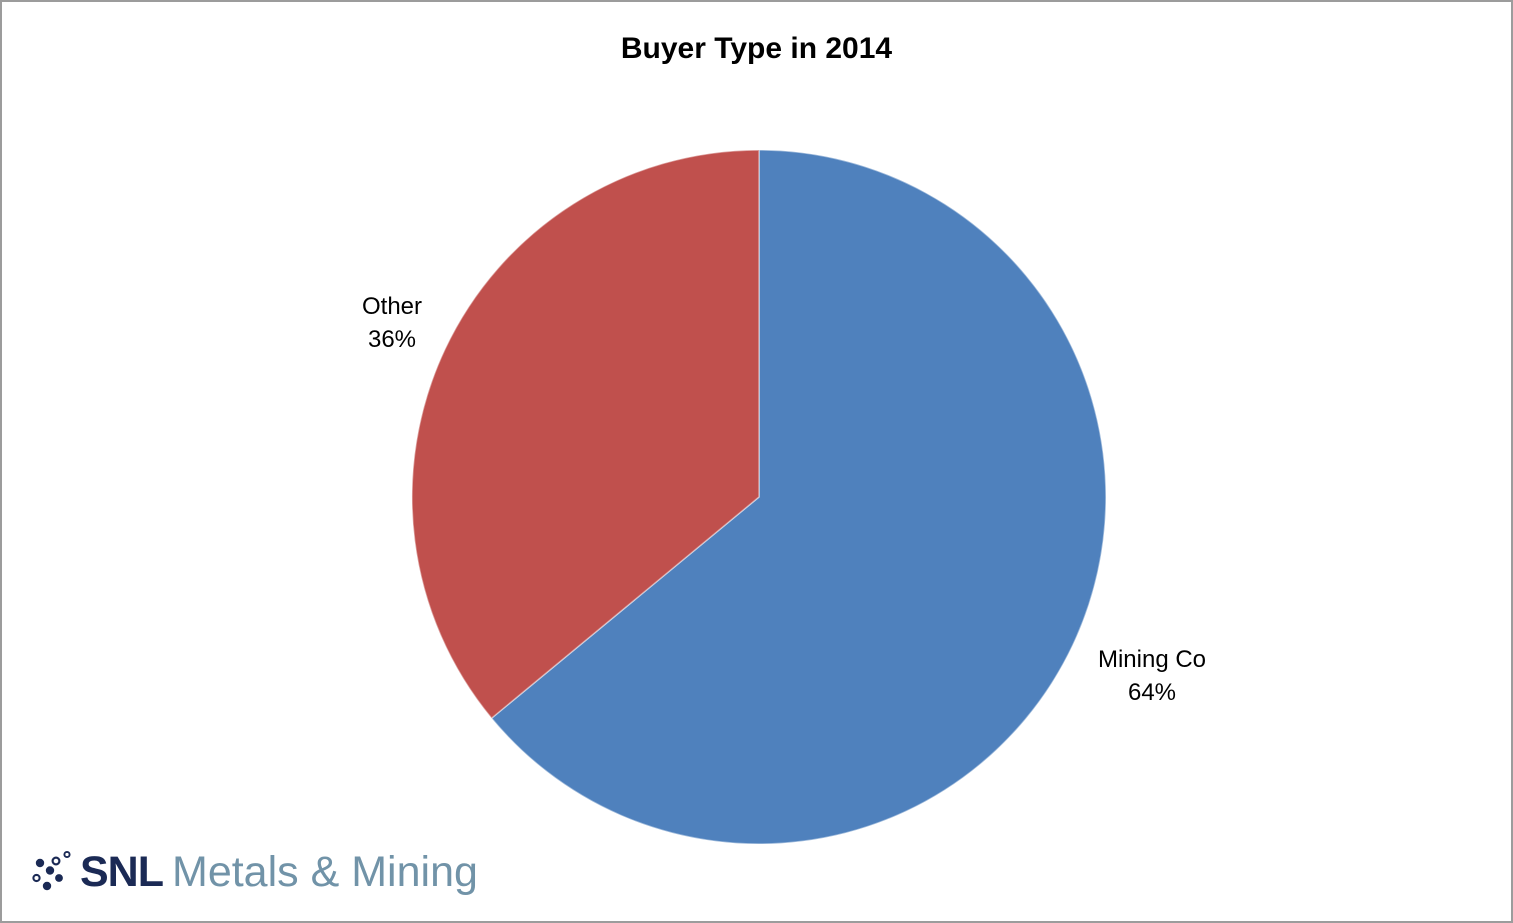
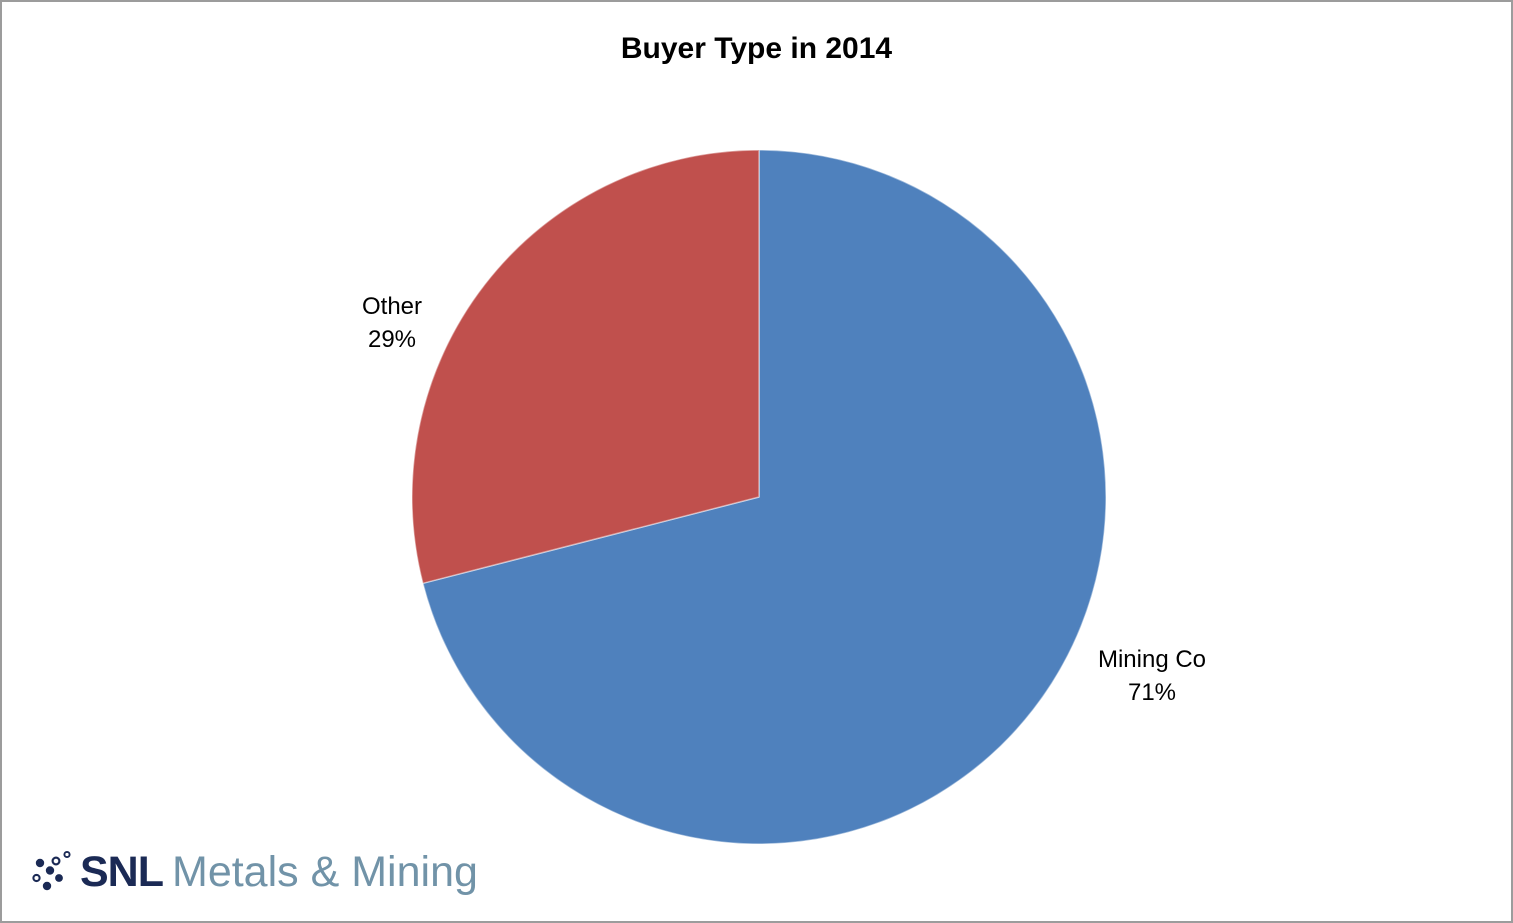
Mining Co: 64% -> 71%
Other: 36% -> 29%
